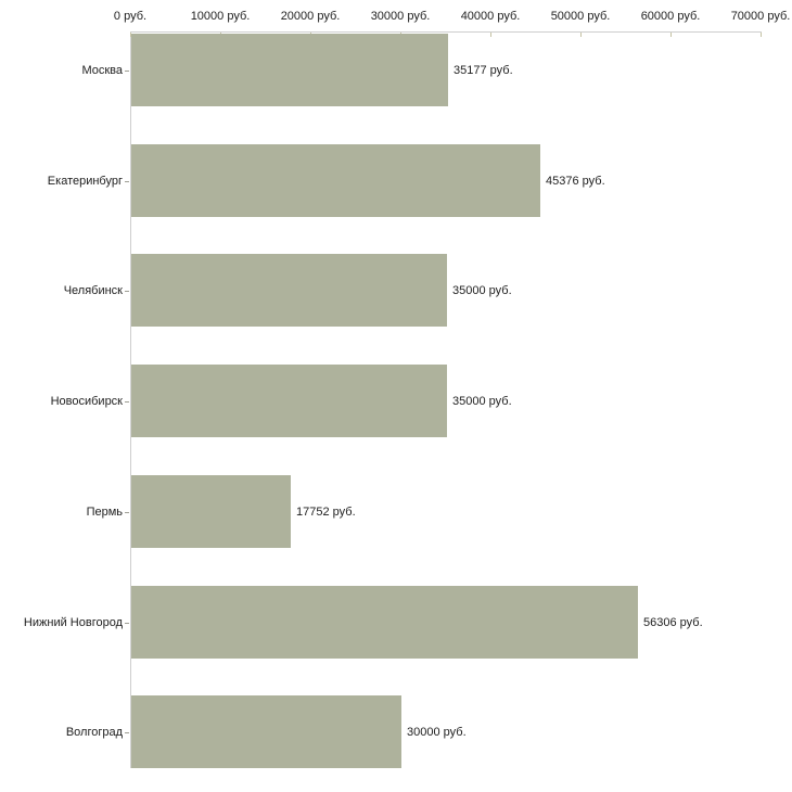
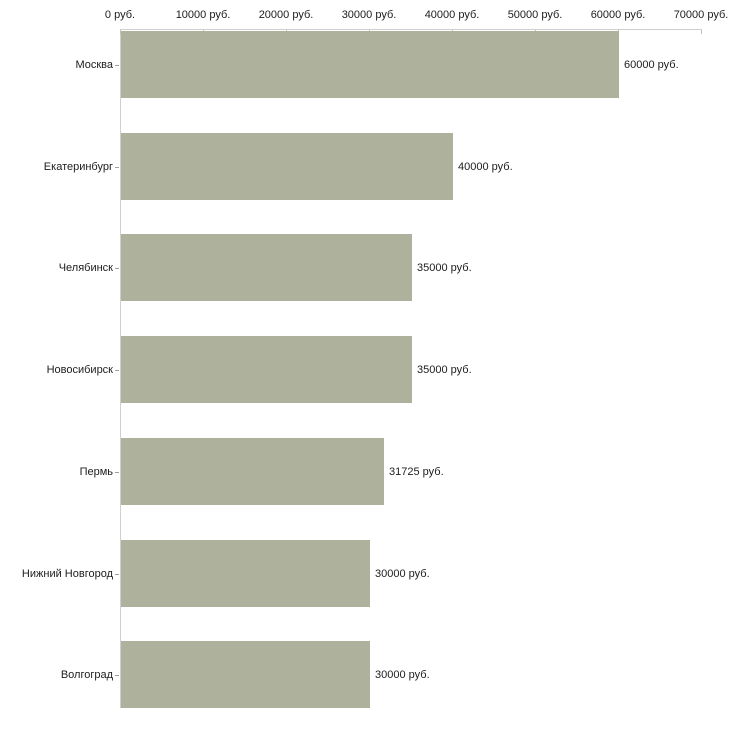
Москва: 35177 -> 60000
Екатеринбург: 45376 -> 40000
Пермь: 17752 -> 31725
Нижний Новгород: 56306 -> 30000
